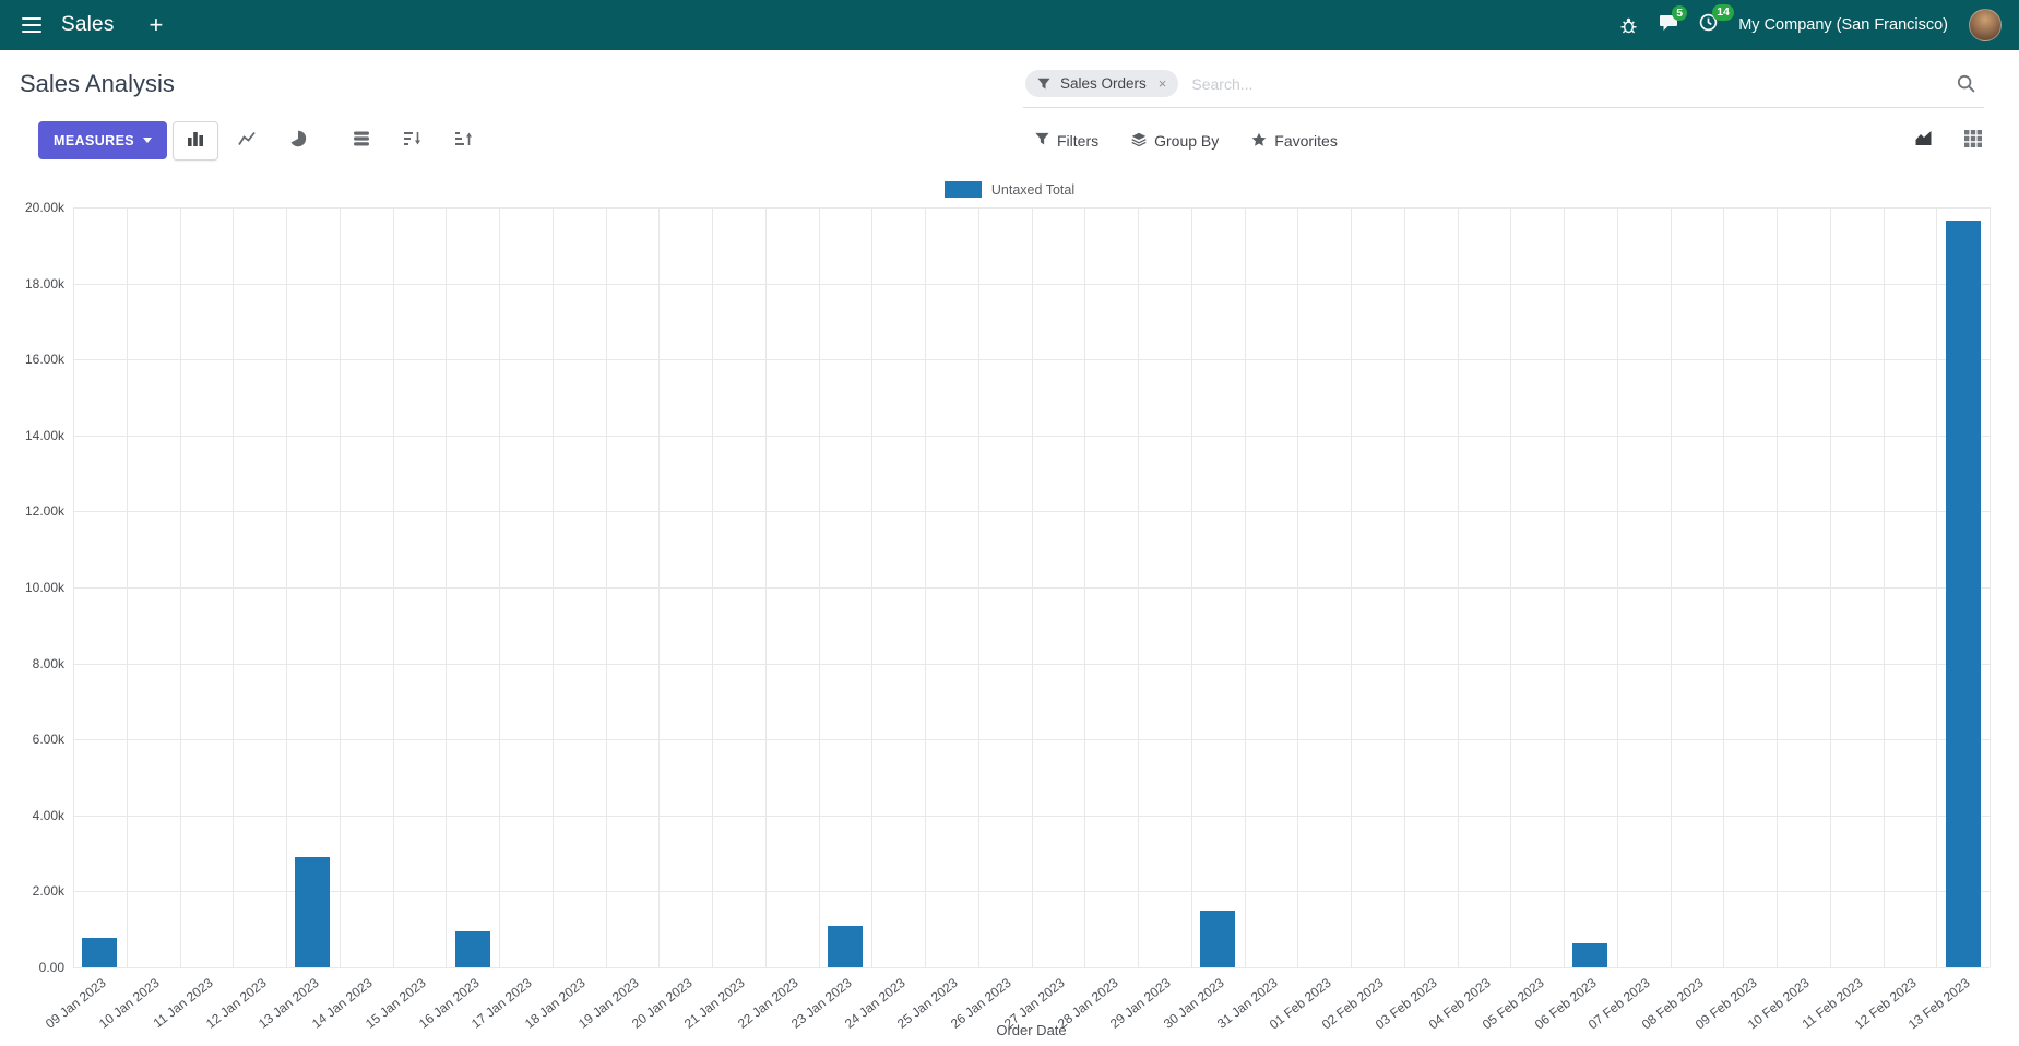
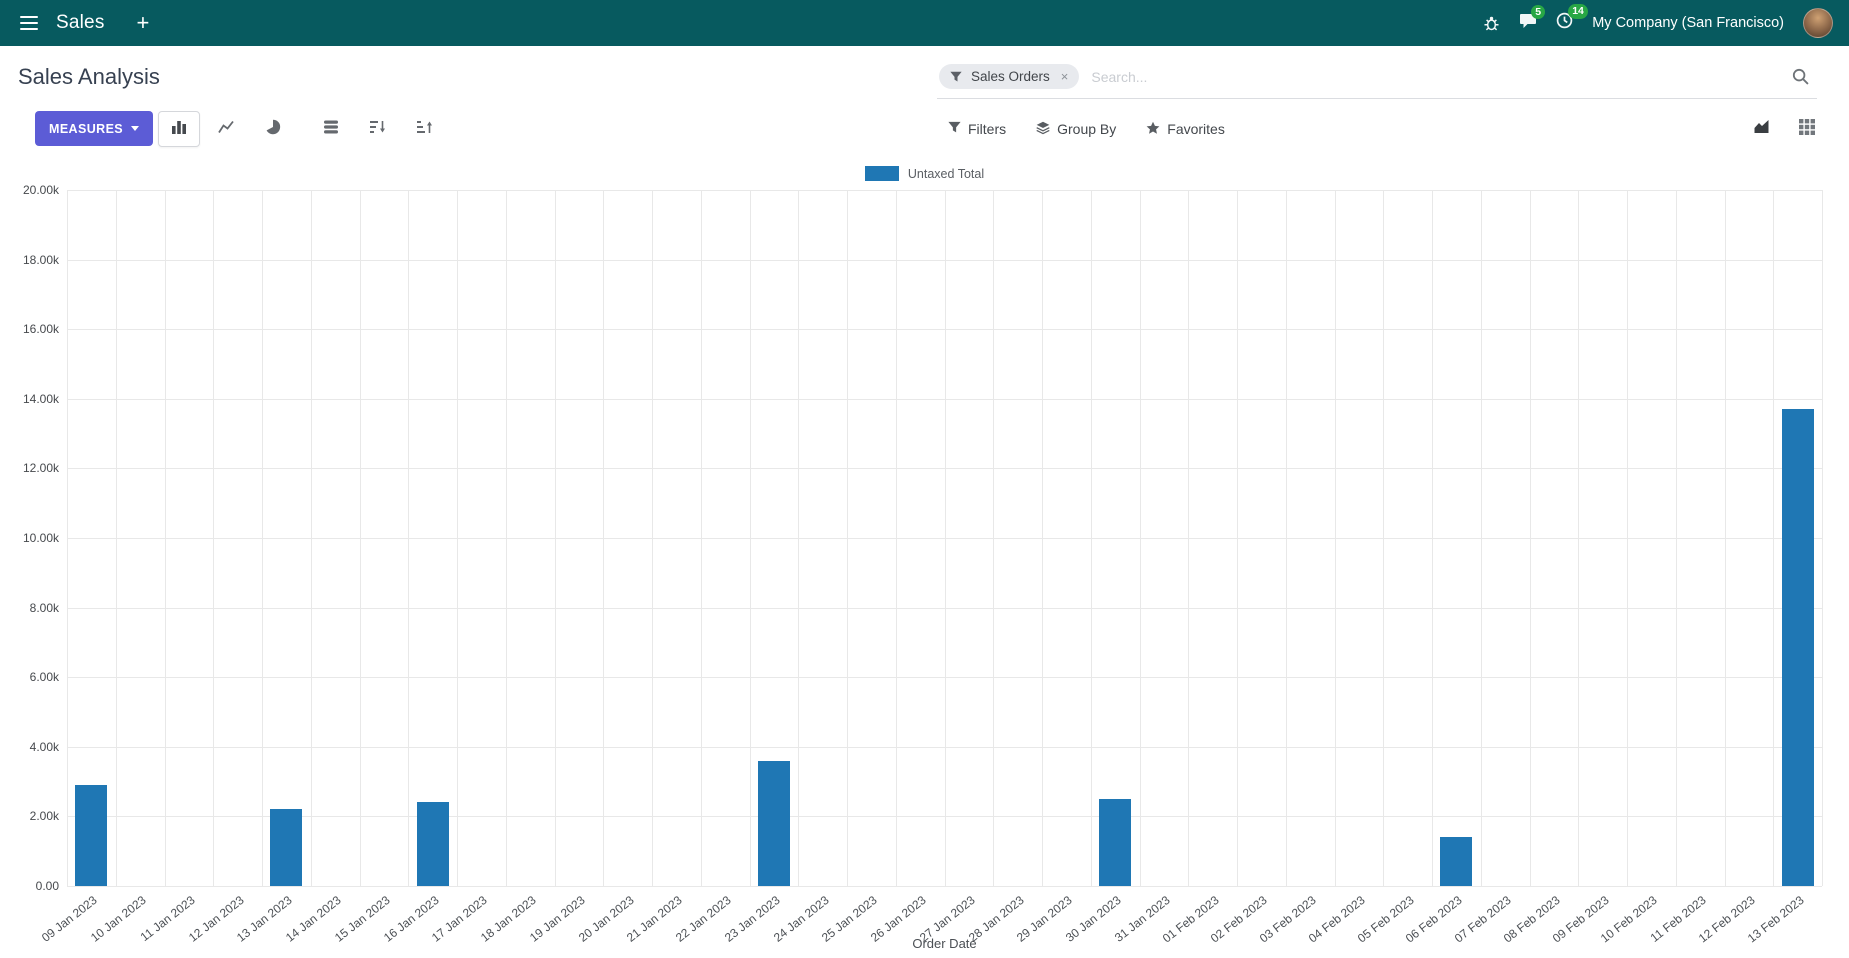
09 Jan 2023: 0.8k -> 2.9k
13 Jan 2023: 2.9k -> 2.2k
16 Jan 2023: 1.0k -> 2.4k
23 Jan 2023: 1.1k -> 3.6k
30 Jan 2023: 1.5k -> 2.5k
06 Feb 2023: 0.6k -> 1.4k
13 Feb 2023: 19.6k -> 13.7k
